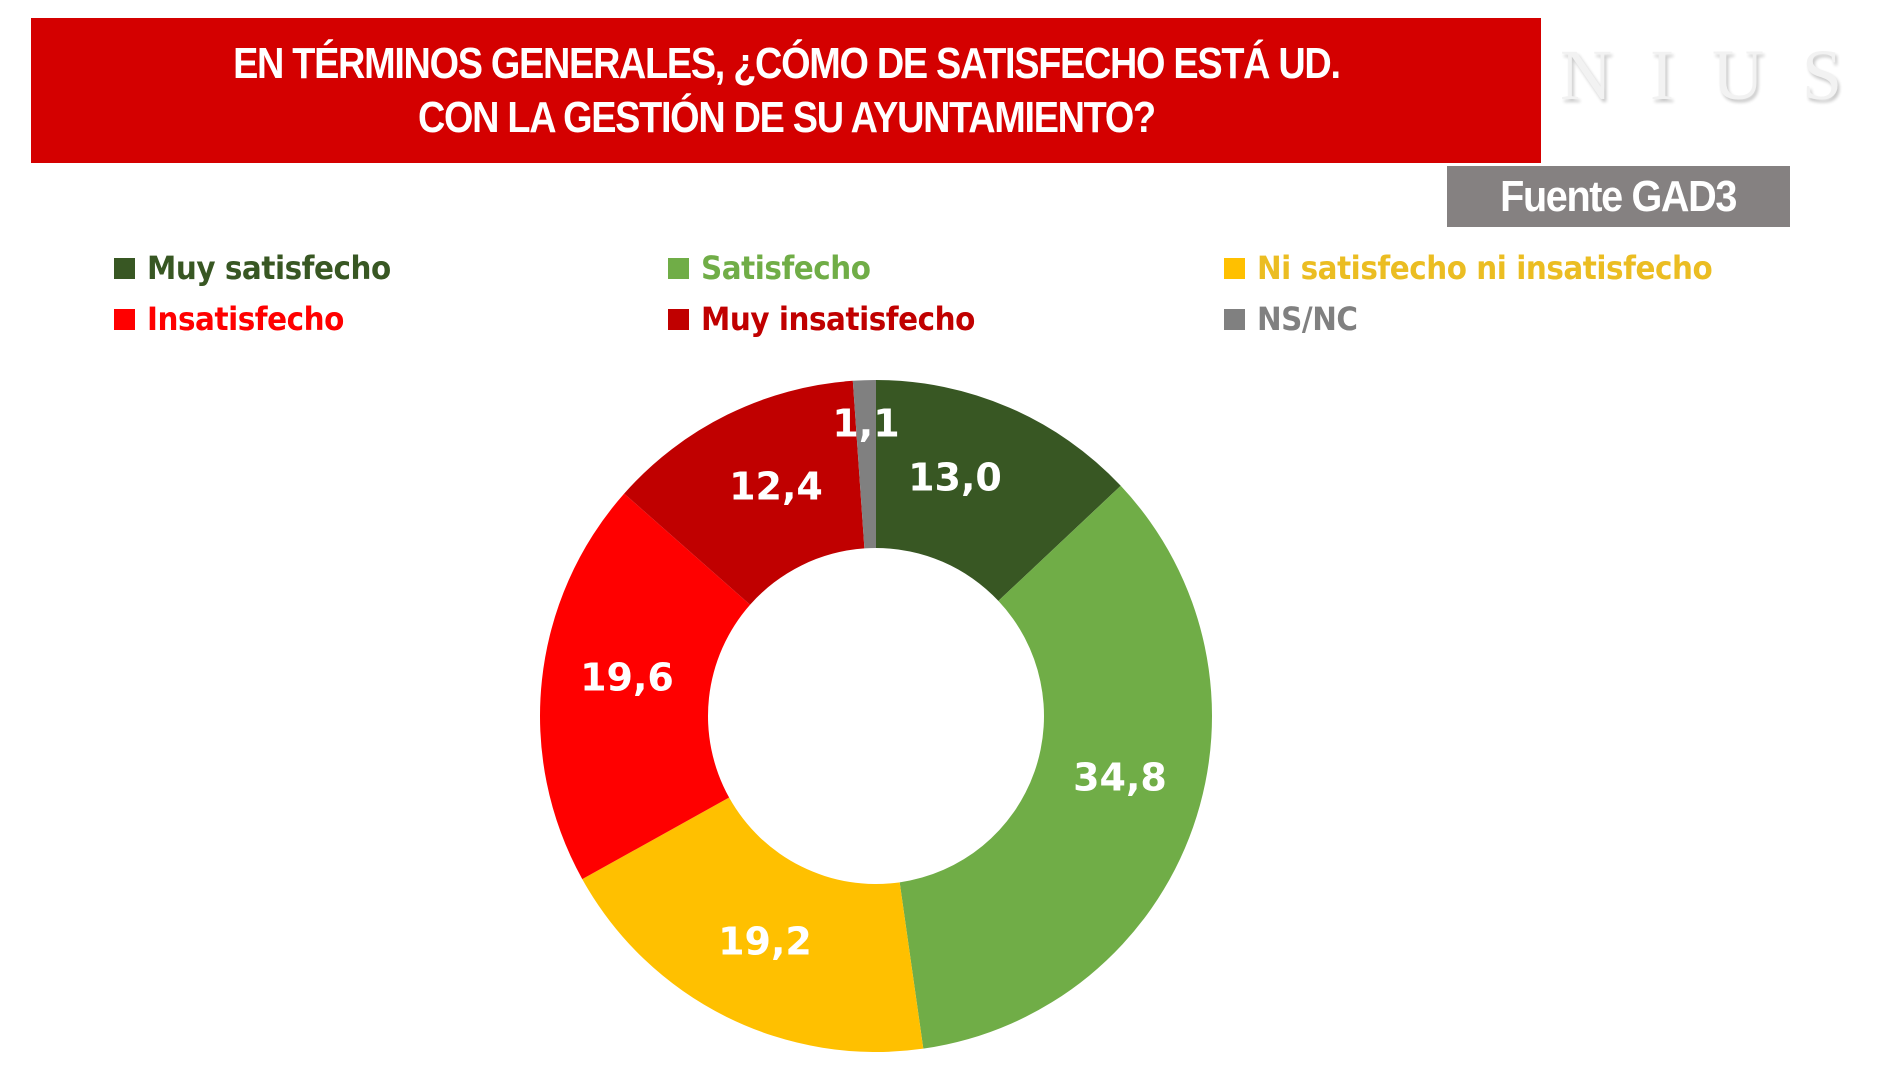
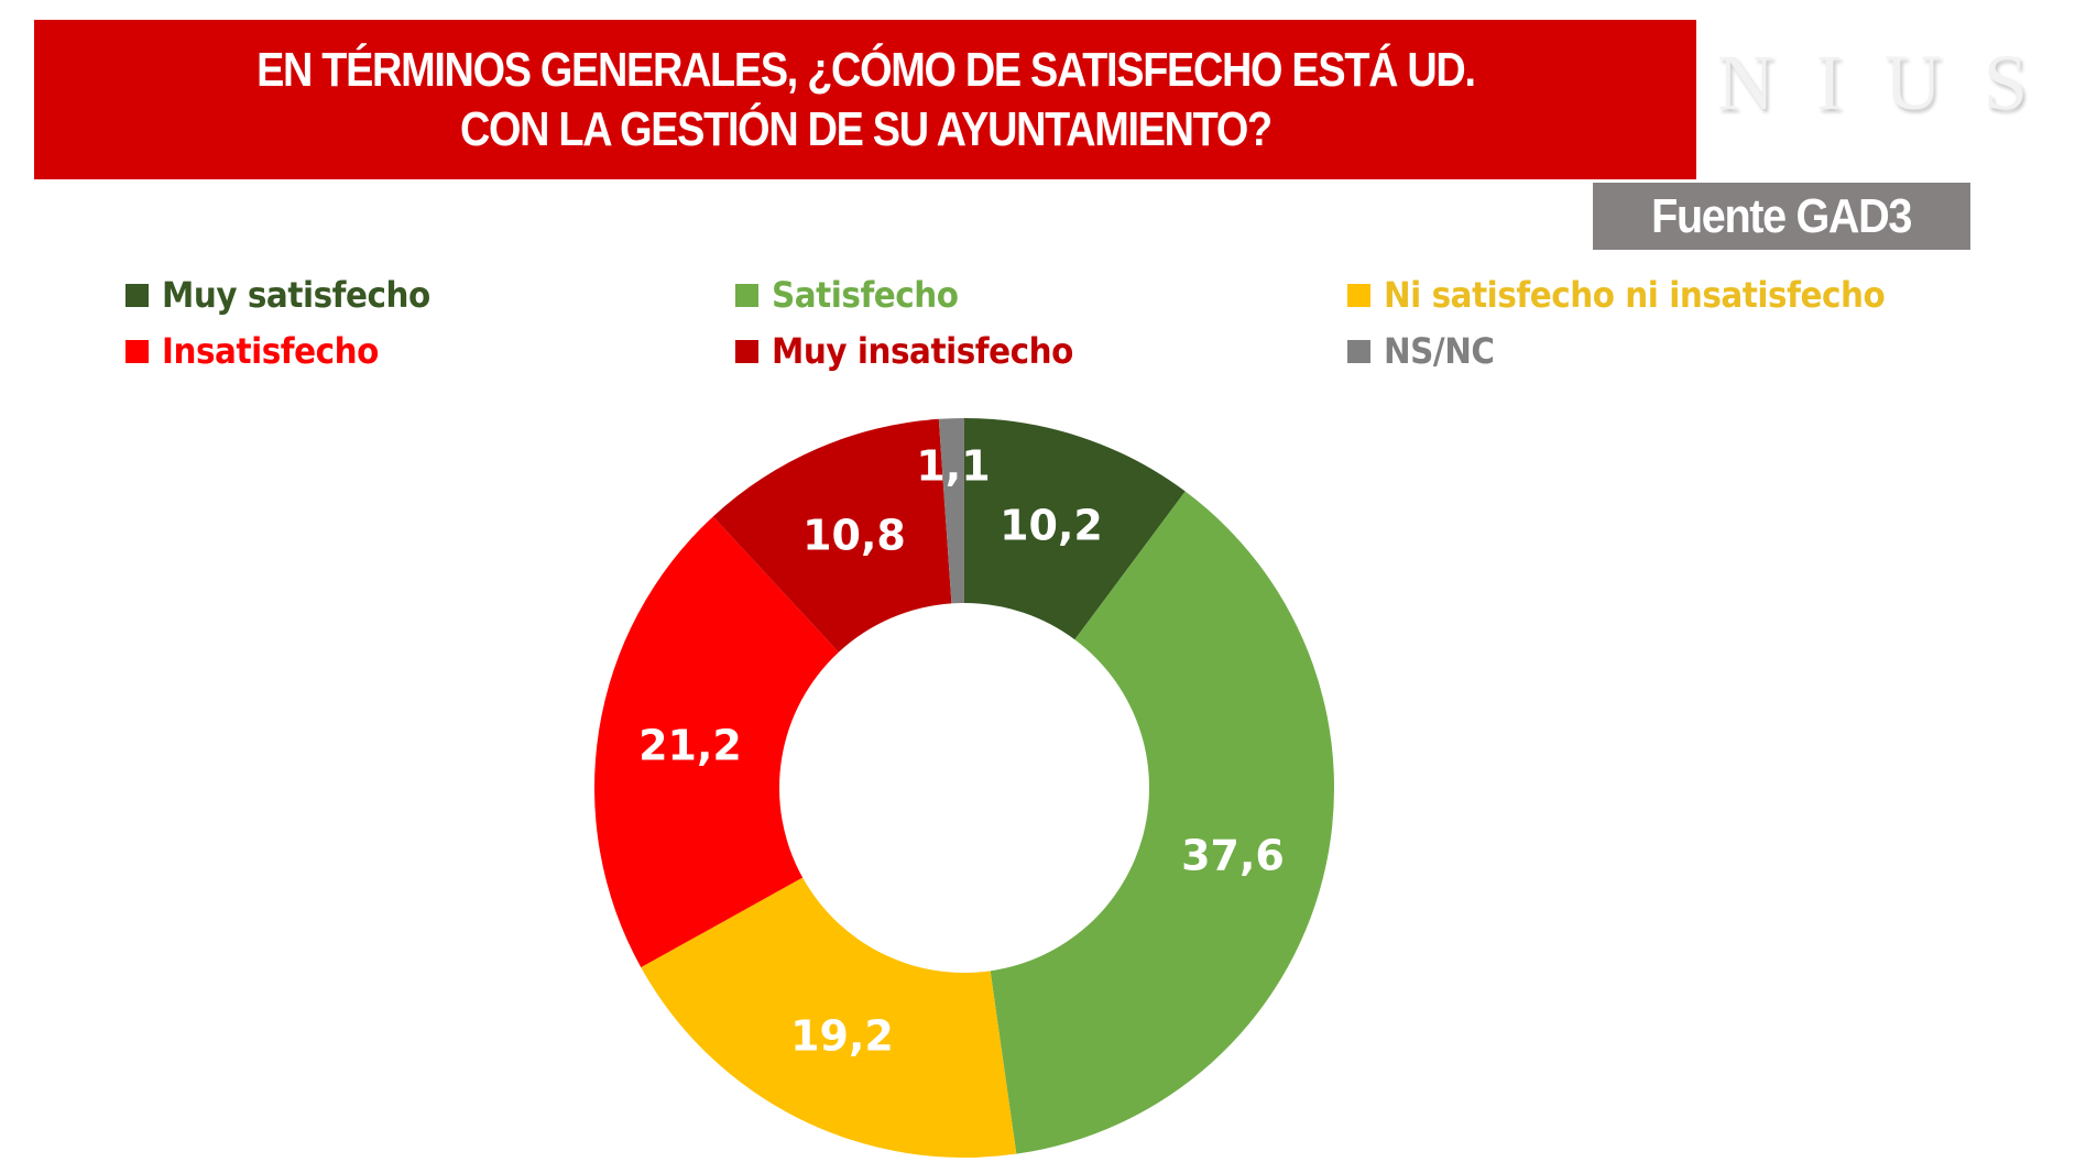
Muy satisfecho: 13,0 -> 10,2
Satisfecho: 34,8 -> 37,6
Insatisfecho: 19,6 -> 21,2
Muy insatisfecho: 12,4 -> 10,8
